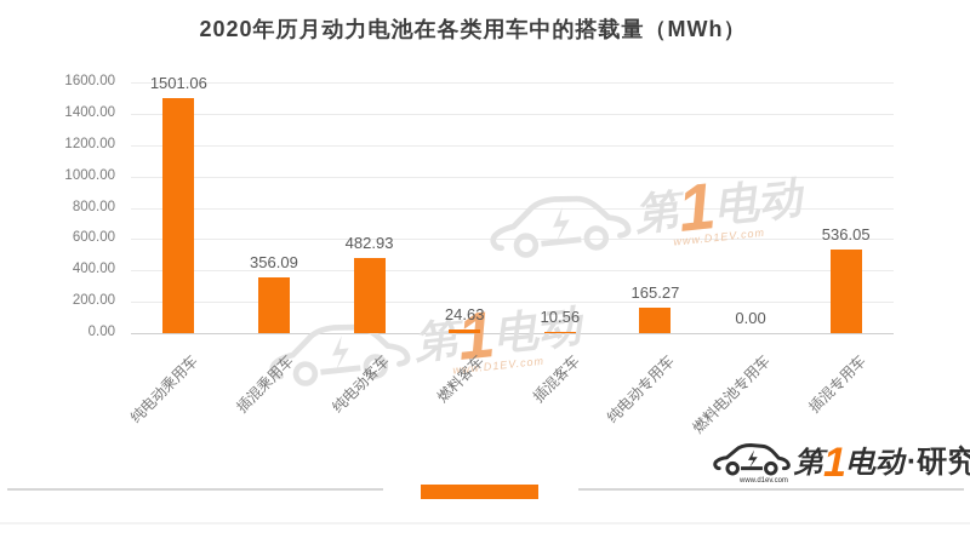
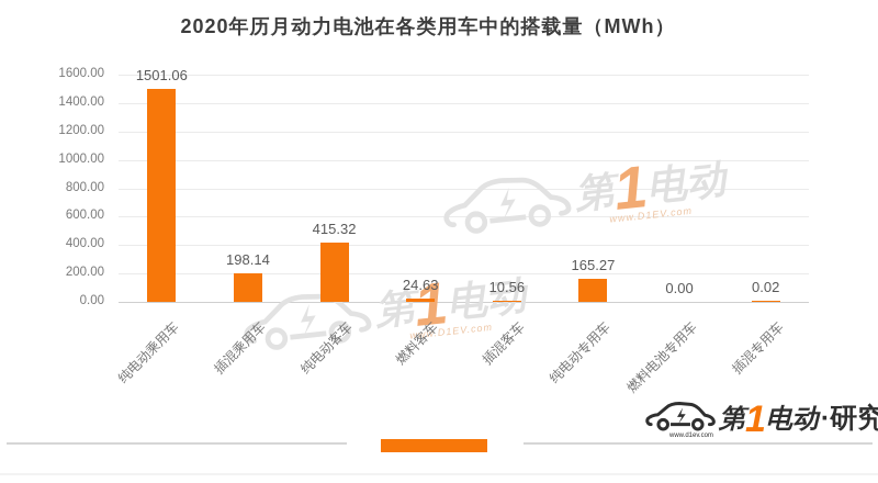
插混乘用车: 356.09 -> 198.14
纯电动客车: 482.93 -> 415.32
插混专用车: 536.05 -> 0.02
